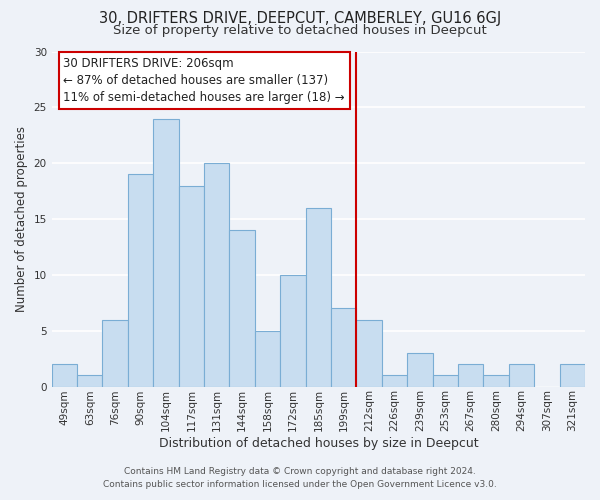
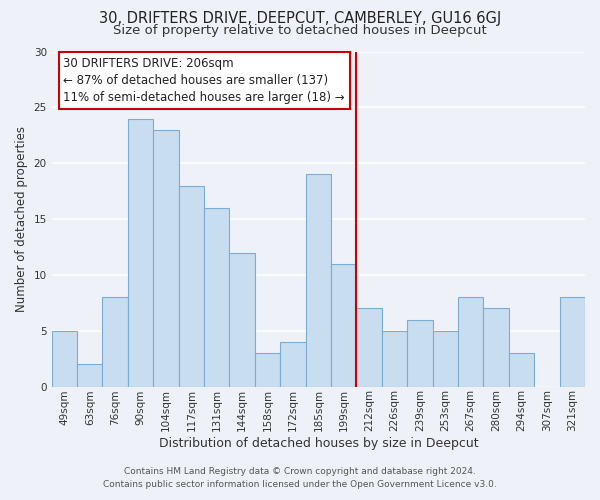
49sqm: 2 -> 5
63sqm: 1 -> 2
76sqm: 6 -> 8
90sqm: 19 -> 24
104sqm: 24 -> 23
131sqm: 20 -> 16
144sqm: 14 -> 12
158sqm: 5 -> 3
172sqm: 10 -> 4
185sqm: 16 -> 19
199sqm: 7 -> 11
212sqm: 6 -> 7
226sqm: 1 -> 5
239sqm: 3 -> 6
253sqm: 1 -> 5
267sqm: 2 -> 8
280sqm: 1 -> 7
294sqm: 2 -> 3
321sqm: 2 -> 8
